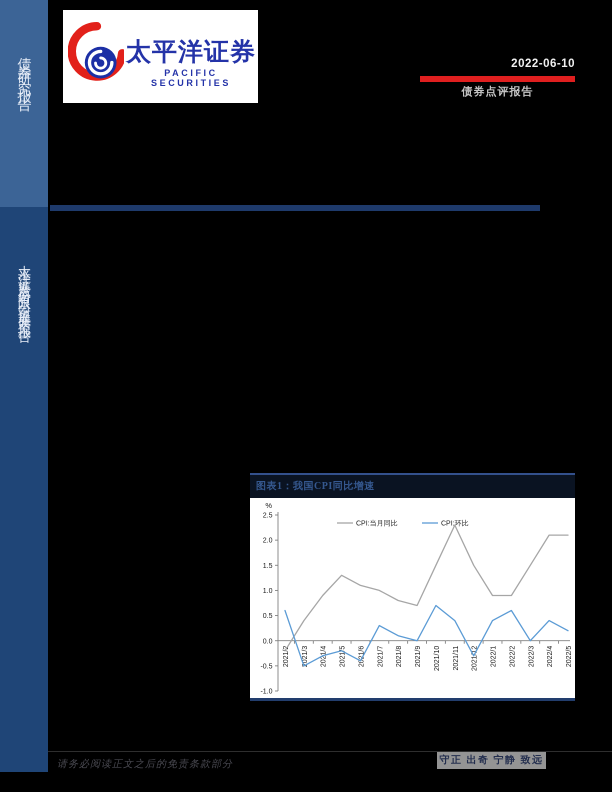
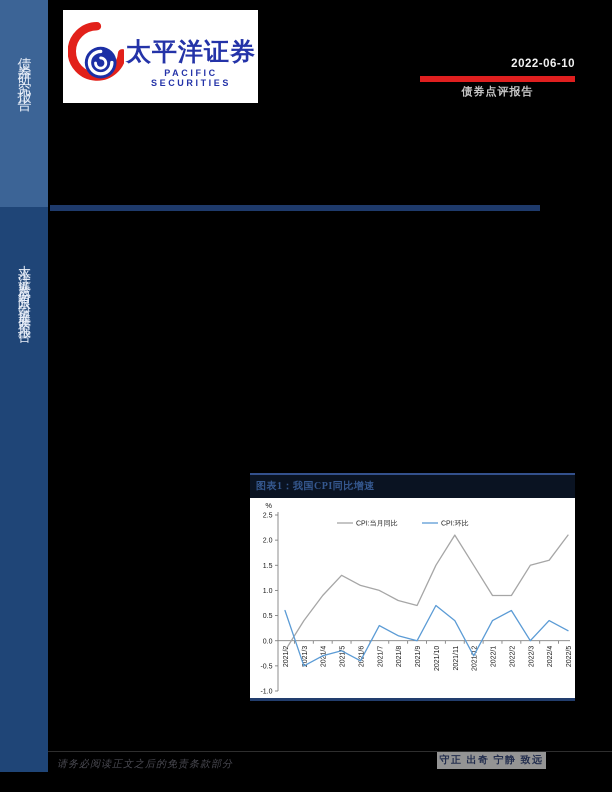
CPI:当月同比/2021/11: 2.3 -> 2.1
CPI:当月同比/2022/4: 2.1 -> 1.6
